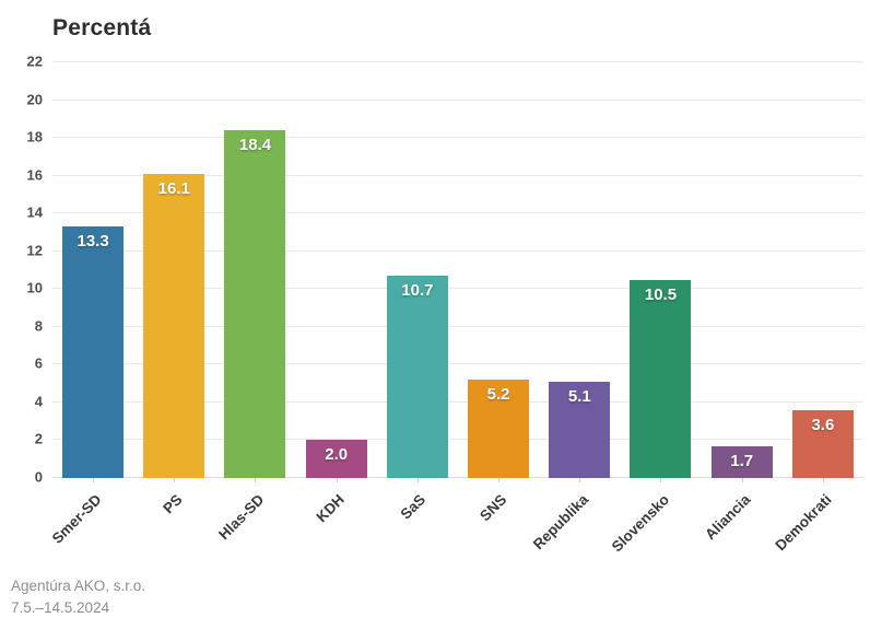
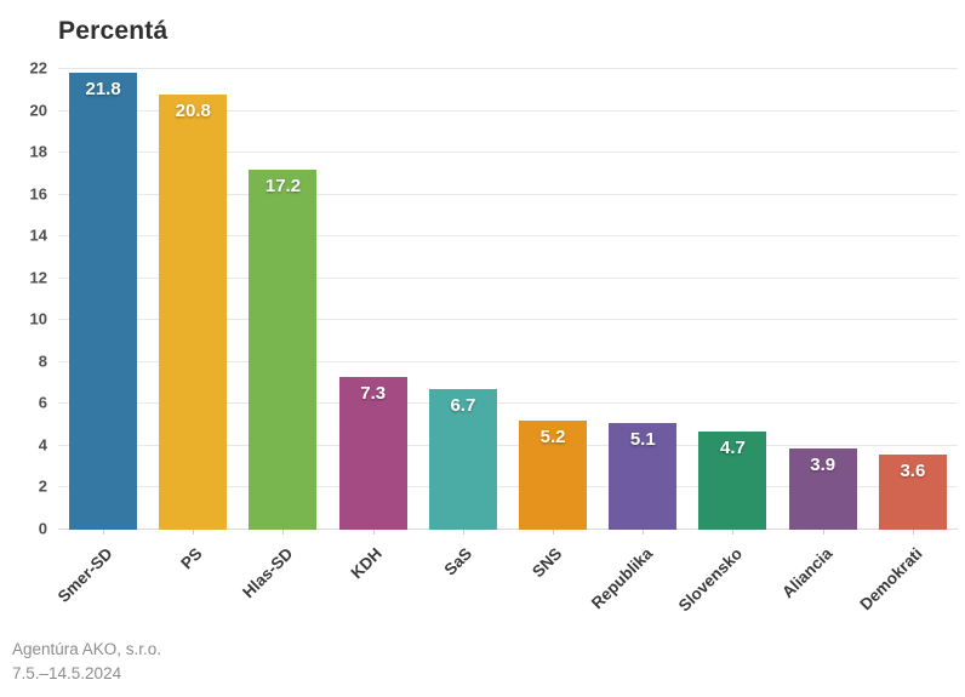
Smer-SD: 13.3 -> 21.8
PS: 16.1 -> 20.8
Hlas-SD: 18.4 -> 17.2
KDH: 2.0 -> 7.3
SaS: 10.7 -> 6.7
Slovensko: 10.5 -> 4.7
Aliancia: 1.7 -> 3.9
